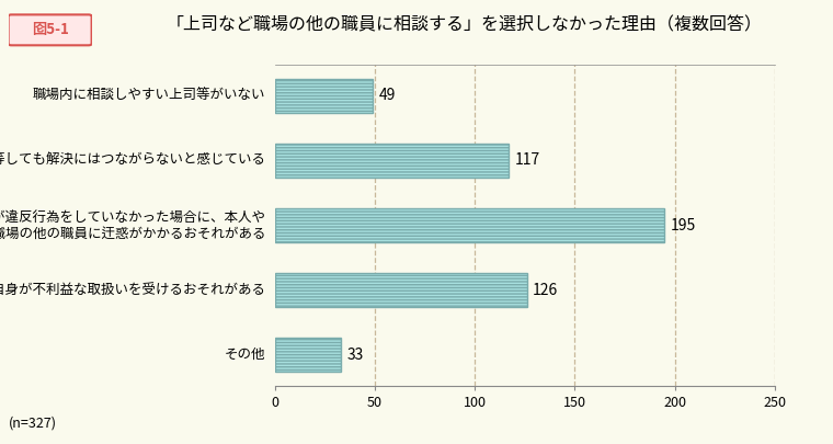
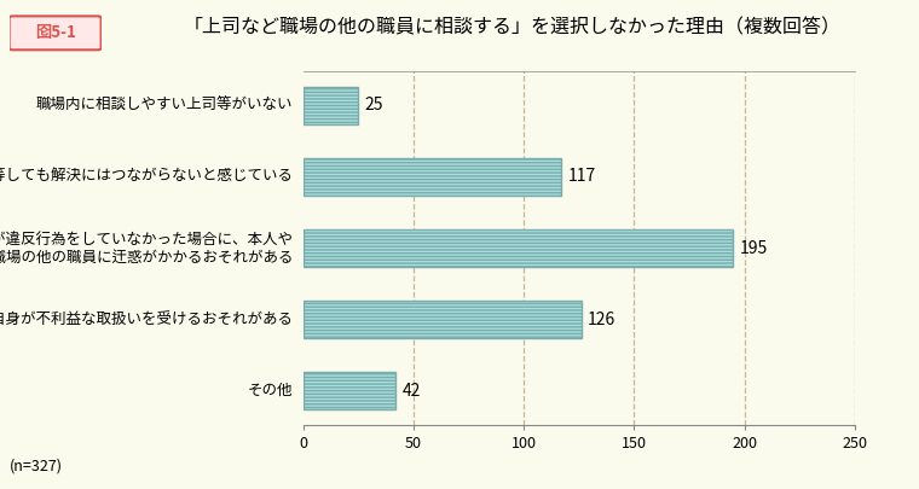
職場内に相談しやすい上司等がいない: 49 -> 25
その他: 33 -> 42
